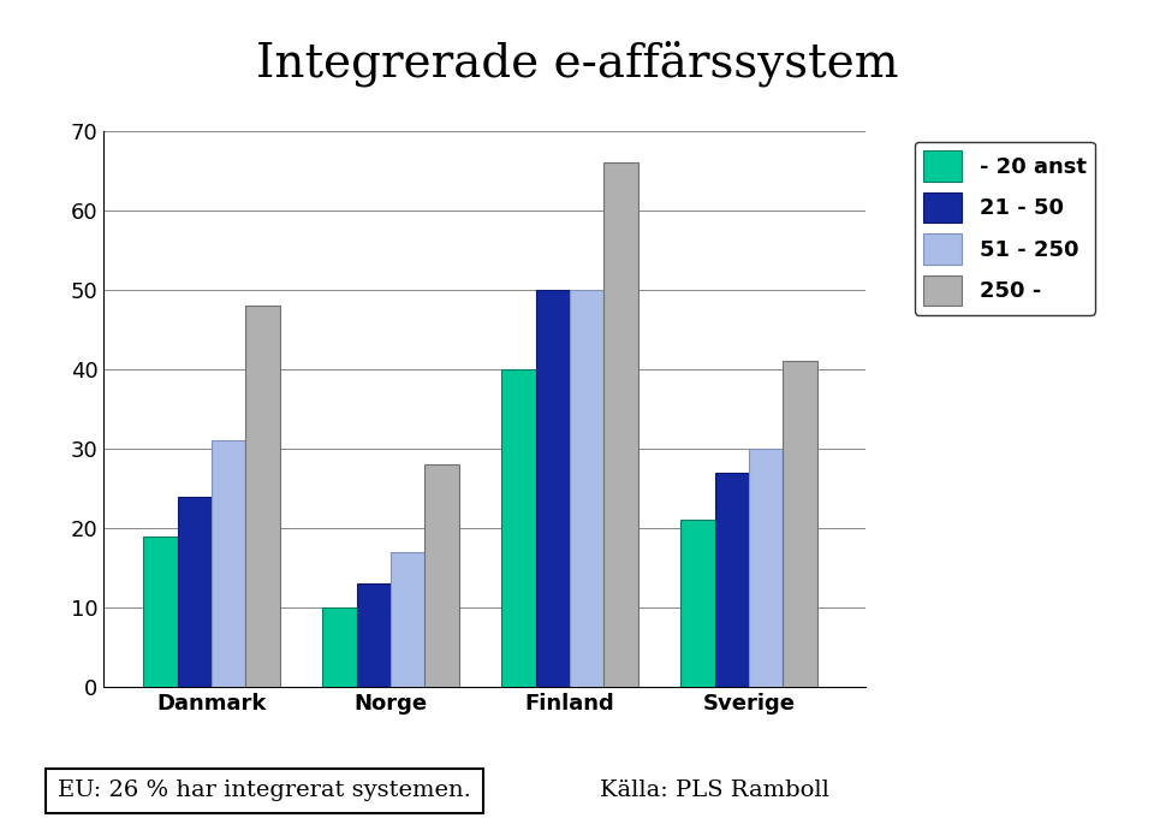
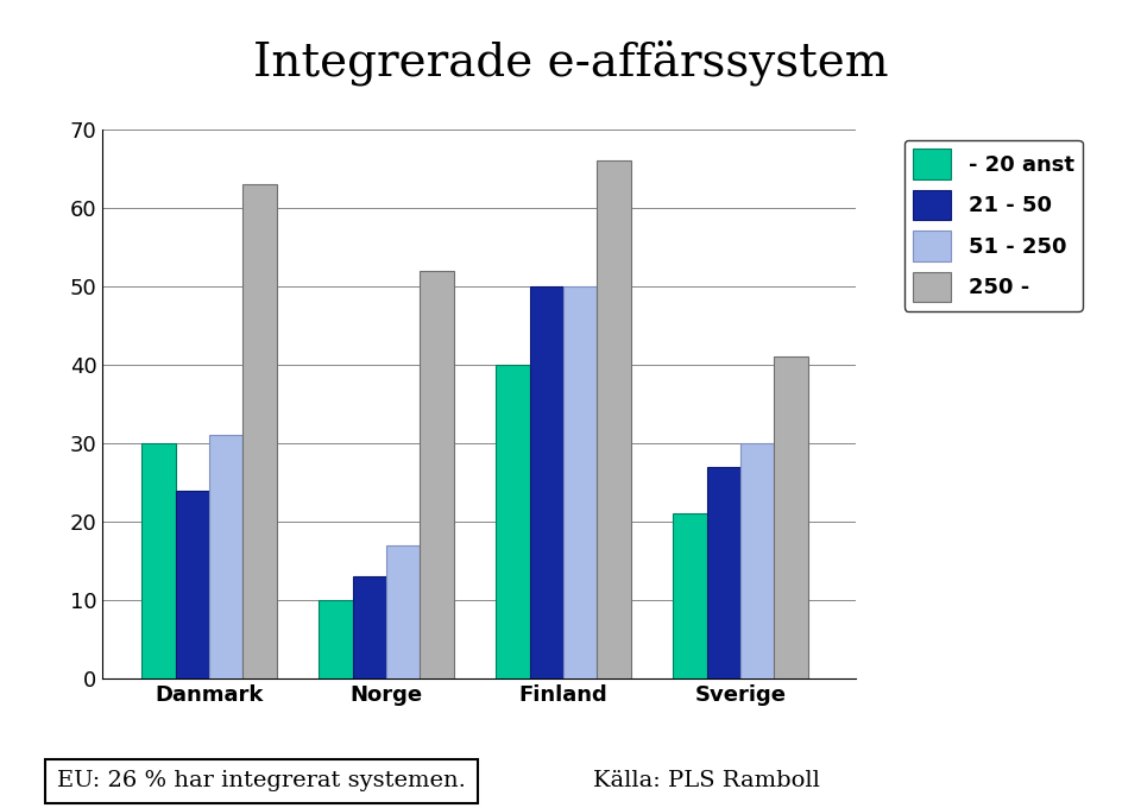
- 20 anst/Danmark: 19 -> 30
250 -/Danmark: 48 -> 63
250 -/Norge: 28 -> 52
